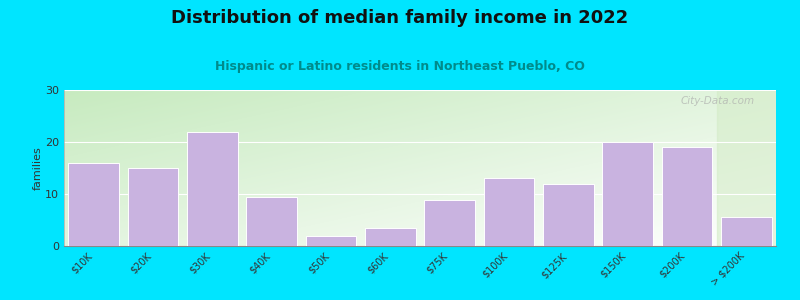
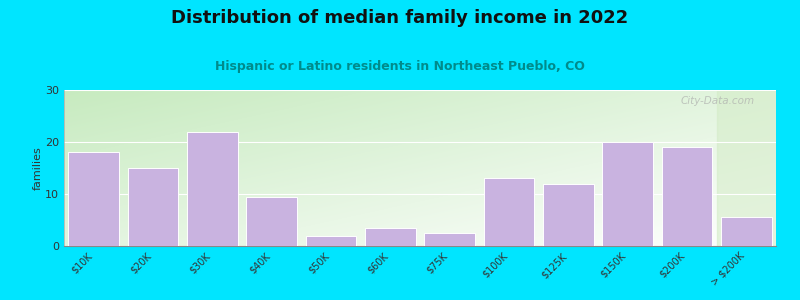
$10K: 16.0 -> 18.0
$75K: 8.8 -> 2.5
